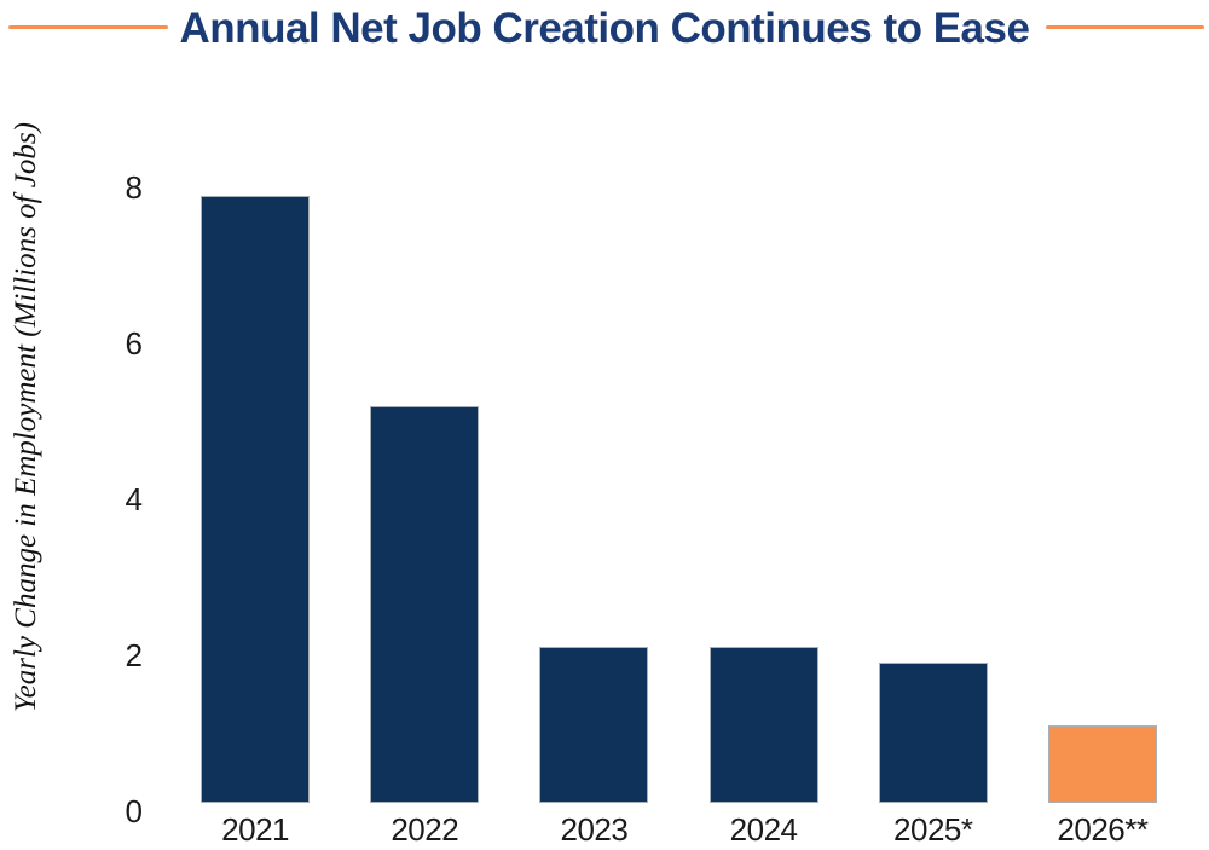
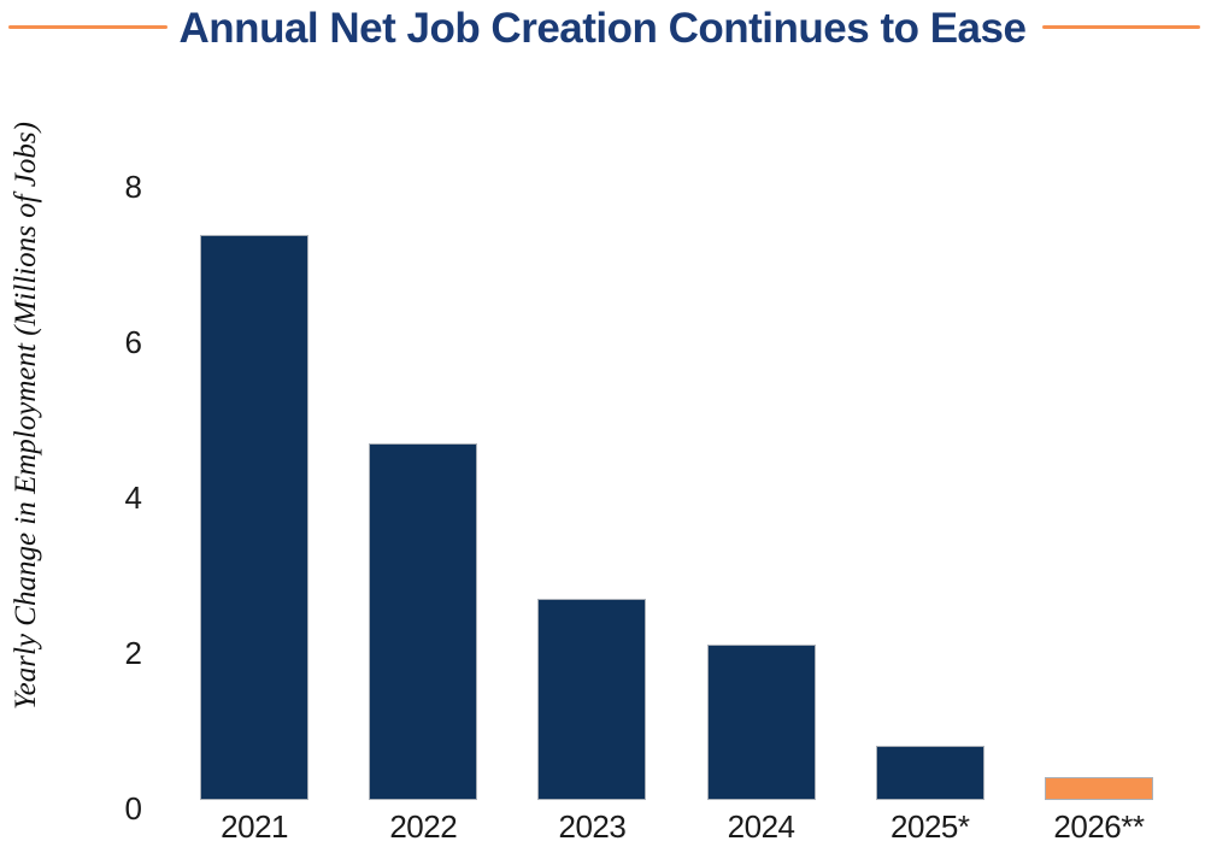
2021: 7.8 -> 7.3
2022: 5.1 -> 4.6
2023: 2.0 -> 2.6
2025*: 1.8 -> 0.7
2026**: 1.0 -> 0.3
